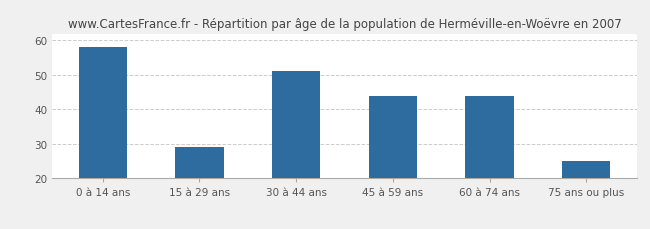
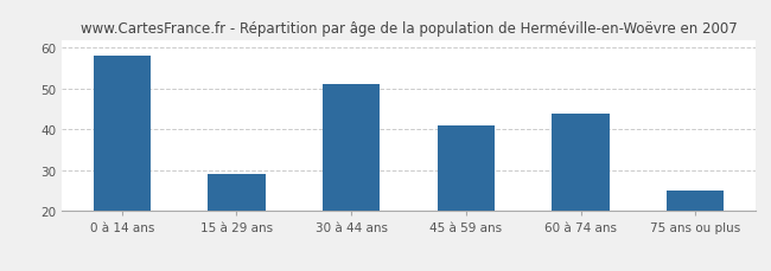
45 à 59 ans: 44 -> 41
